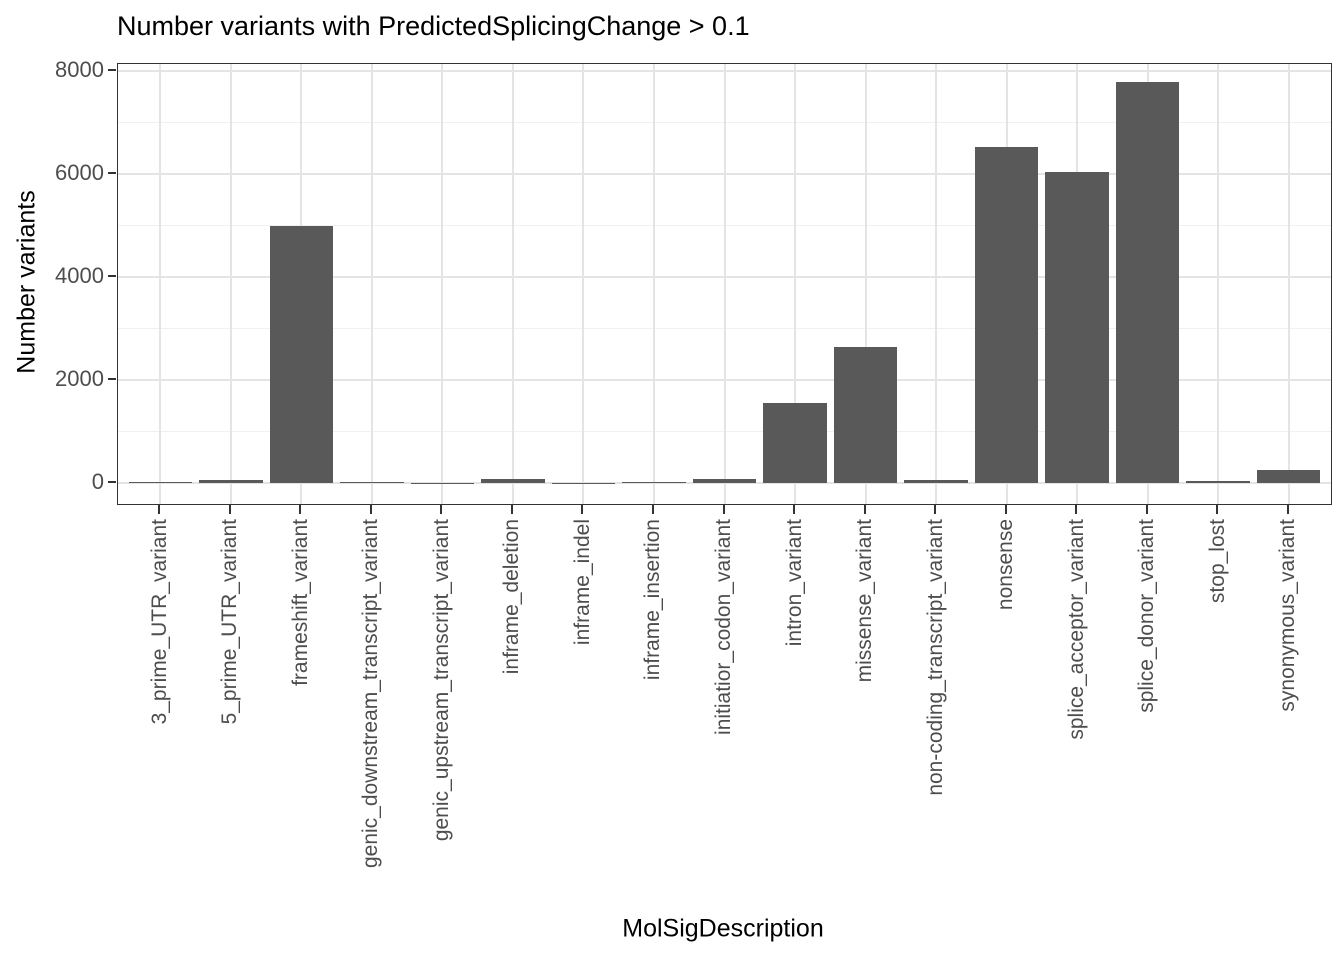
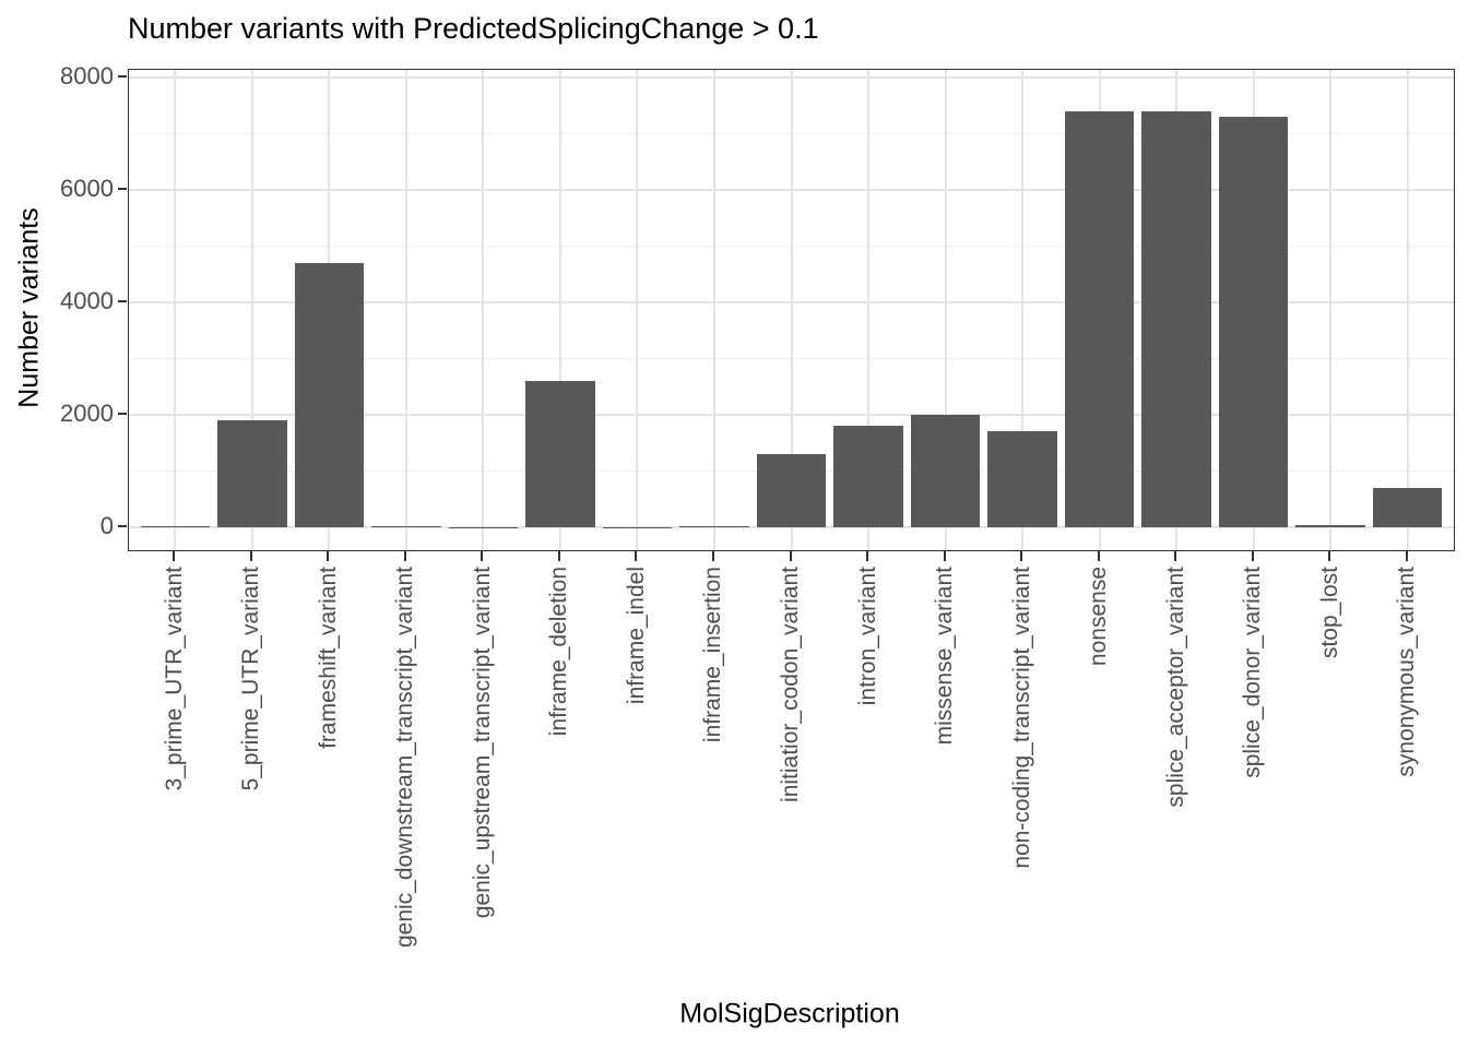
5_prime_UTR_variant: 100 -> 1900
frameshift_variant: 5000 -> 4700
inframe_deletion: 100 -> 2600
initiatior_codon_variant: 100 -> 1300
intron_variant: 1600 -> 1800
missense_variant: 2600 -> 2000
non-coding_transcript_variant: 100 -> 1700
nonsense: 6500 -> 7400
splice_acceptor_variant: 6000 -> 7400
splice_donor_variant: 7800 -> 7300
synonymous_variant: 200 -> 700
